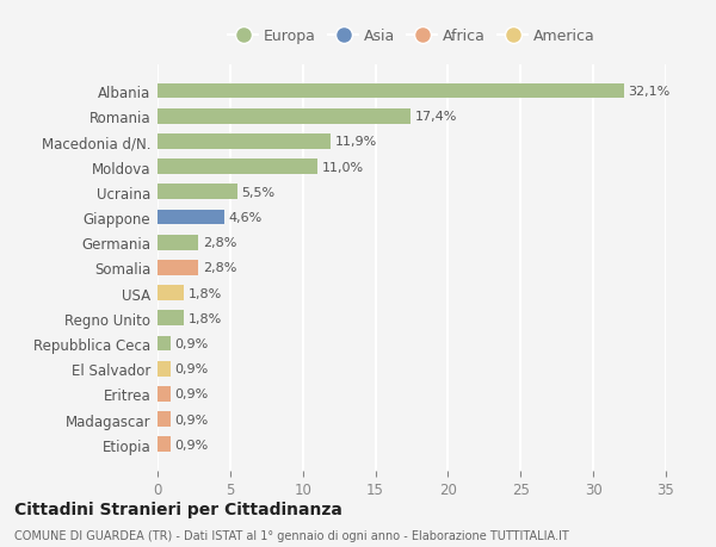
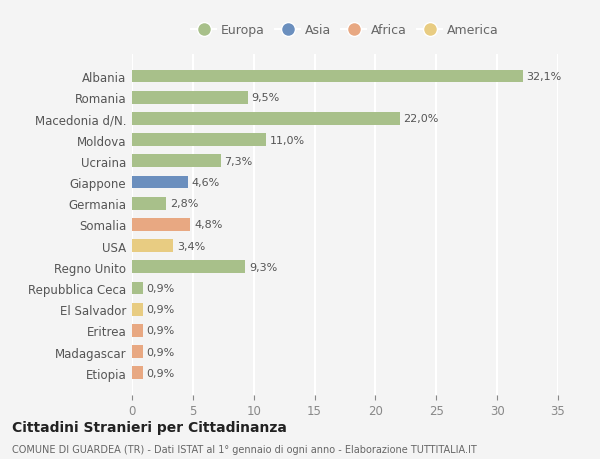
Romania: 17,4% -> 9,5%
Macedonia d/N.: 11,9% -> 22,0%
Ucraina: 5,5% -> 7,3%
Somalia: 2,8% -> 4,8%
USA: 1,8% -> 3,4%
Regno Unito: 1,8% -> 9,3%
